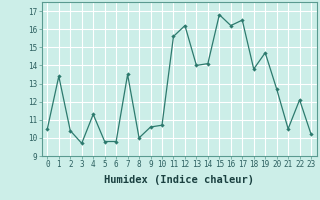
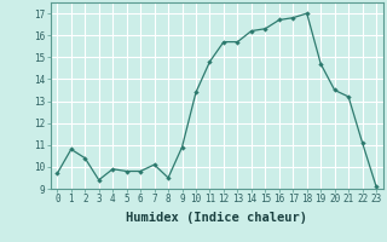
0: 10.5 -> 9.7
1: 13.4 -> 10.8
3: 9.7 -> 9.4
4: 11.3 -> 9.9
7: 13.5 -> 10.1
8: 10.0 -> 9.5
9: 10.6 -> 10.9
10: 10.7 -> 13.4
11: 15.6 -> 14.8
12: 16.2 -> 15.7
13: 14.0 -> 15.7
14: 14.1 -> 16.2
15: 16.8 -> 16.3
16: 16.2 -> 16.7
17: 16.5 -> 16.8
18: 13.8 -> 17.0
20: 12.7 -> 13.5
21: 10.5 -> 13.2
22: 12.1 -> 11.1
23: 10.2 -> 9.1
